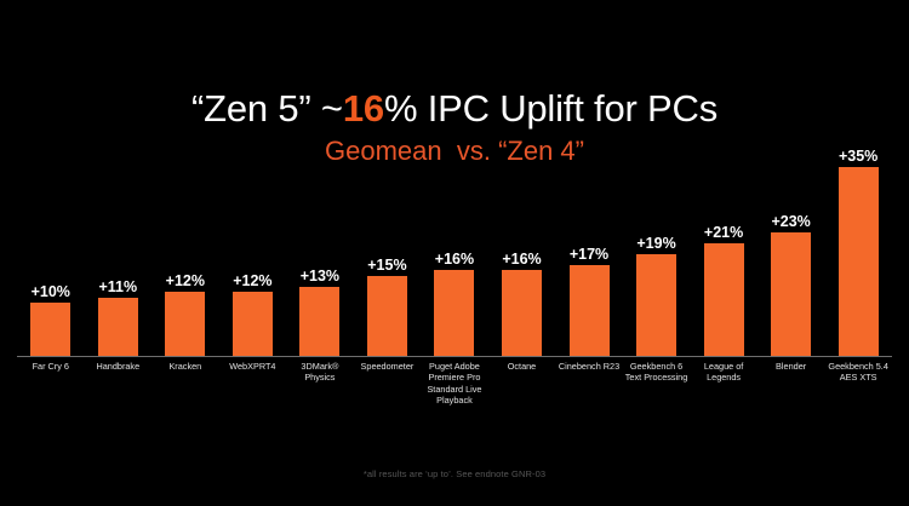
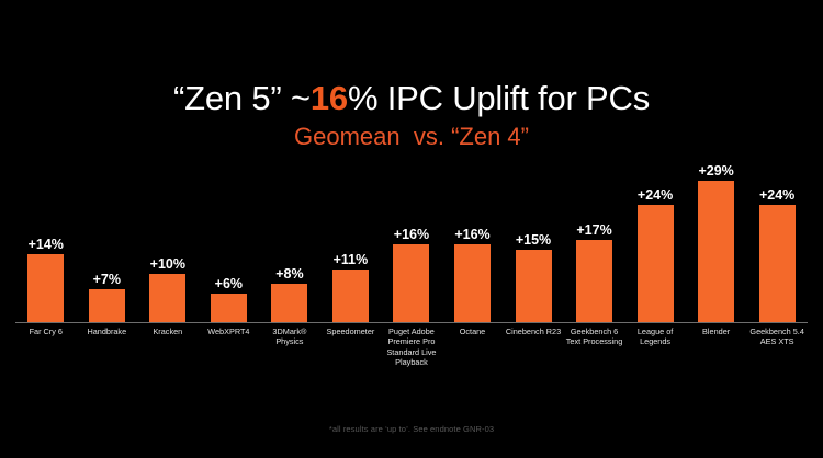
Far Cry 6: +10% -> +14%
Handbrake: +11% -> +7%
Kracken: +12% -> +10%
WebXPRT4: +12% -> +6%
3DMark® Physics: +13% -> +8%
Speedometer: +15% -> +11%
Cinebench R23: +17% -> +15%
Geekbench 6 Text Processing: +19% -> +17%
League of Legends: +21% -> +24%
Blender: +23% -> +29%
Geekbench 5.4 AES XTS: +35% -> +24%
